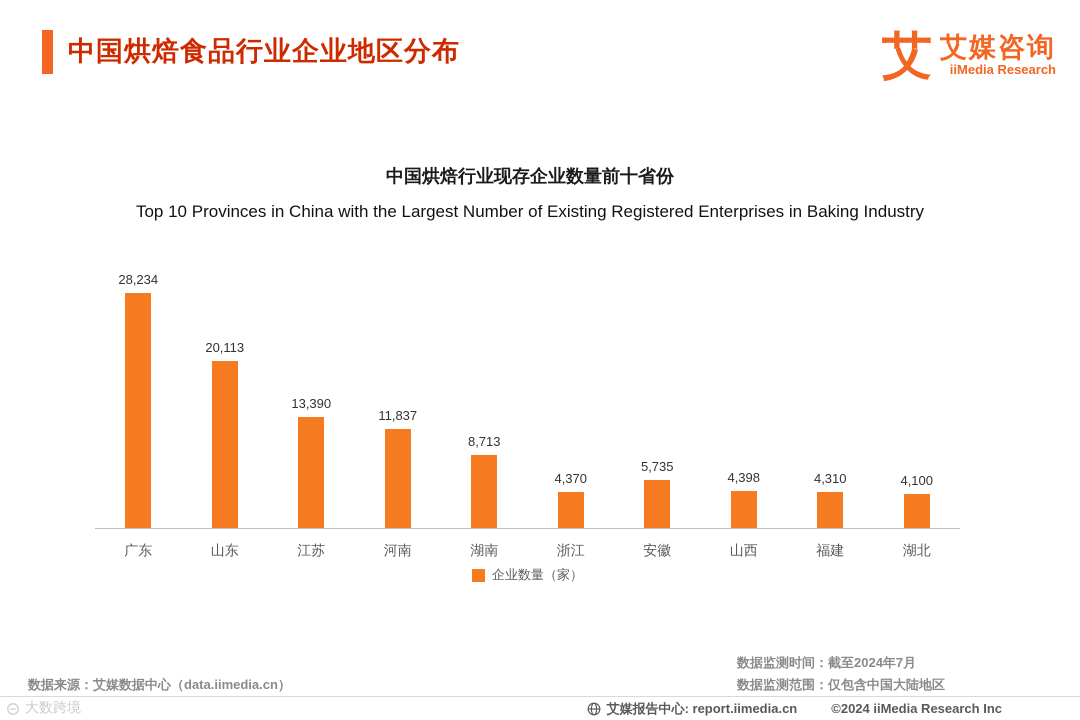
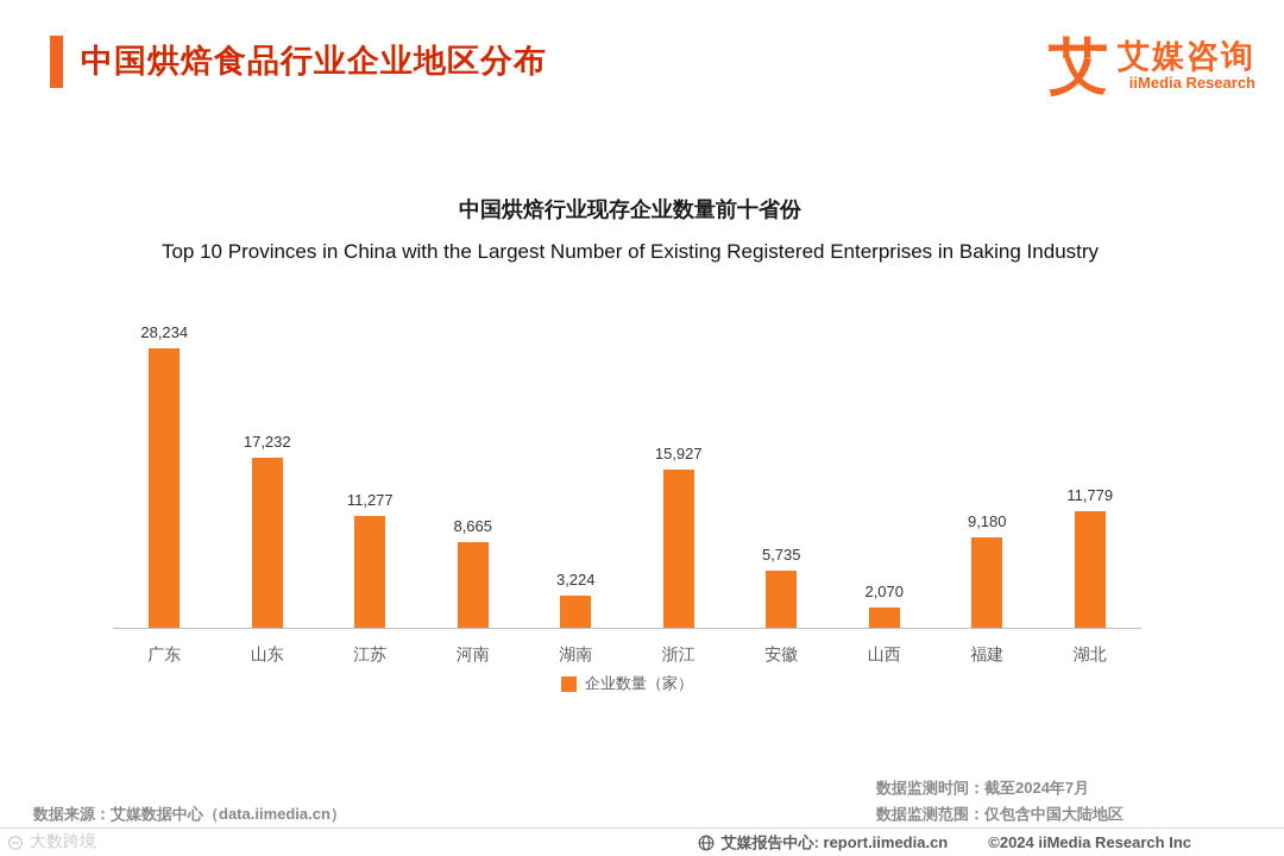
山东: 20,113 -> 17,232
江苏: 13,390 -> 11,277
河南: 11,837 -> 8,665
湖南: 8,713 -> 3,224
浙江: 4,370 -> 15,927
山西: 4,398 -> 2,070
福建: 4,310 -> 9,180
湖北: 4,100 -> 11,779
